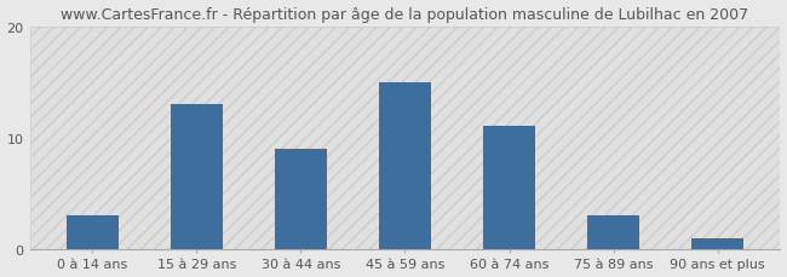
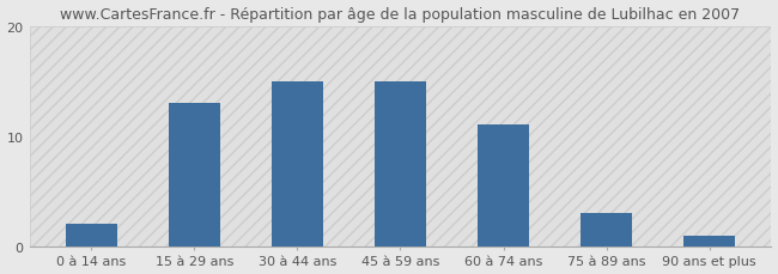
0 à 14 ans: 3 -> 2
30 à 44 ans: 9 -> 15
